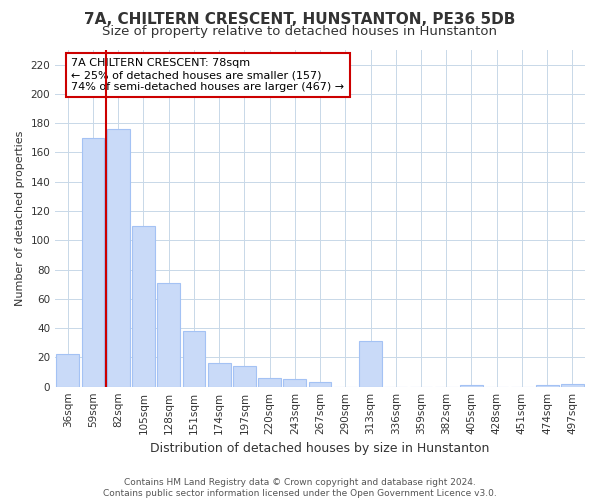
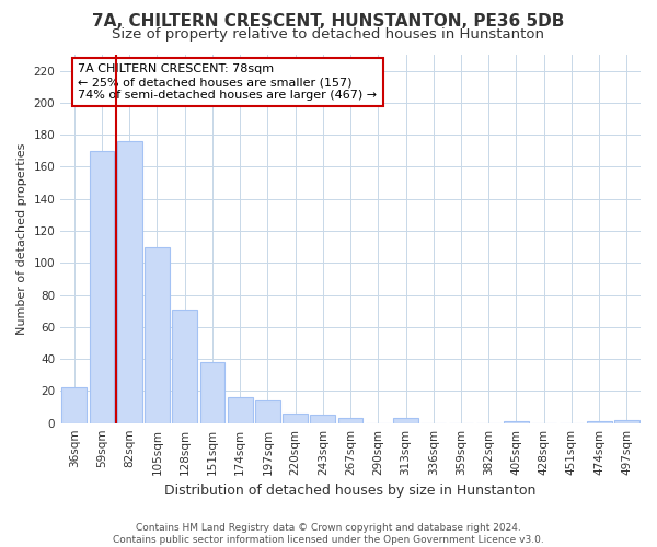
313sqm: 31 -> 3
